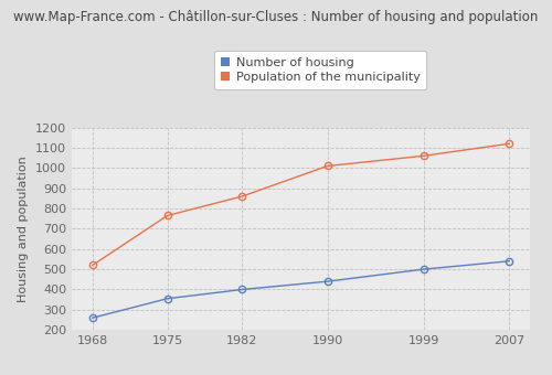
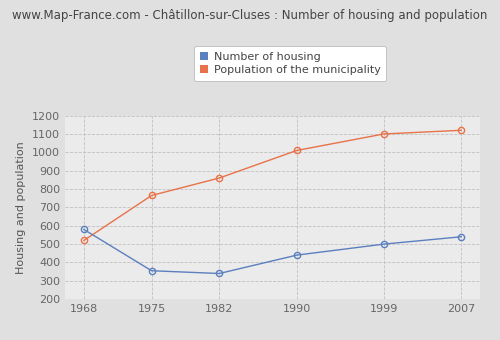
Number of housing/1968: 260 -> 580
Number of housing/1982: 400 -> 340
Population of the municipality/1999: 1060 -> 1100
